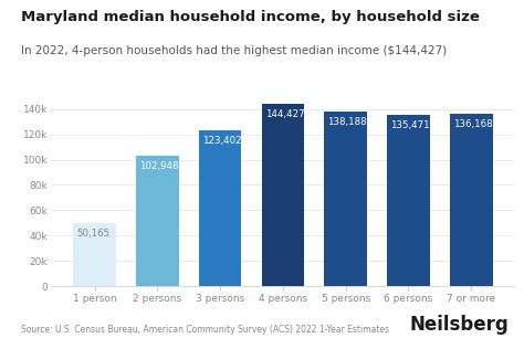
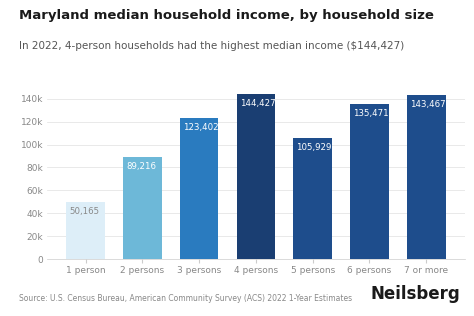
2 persons: 102,948 -> 89,216
5 persons: 138,188 -> 105,929
7 or more: 136,168 -> 143,467
